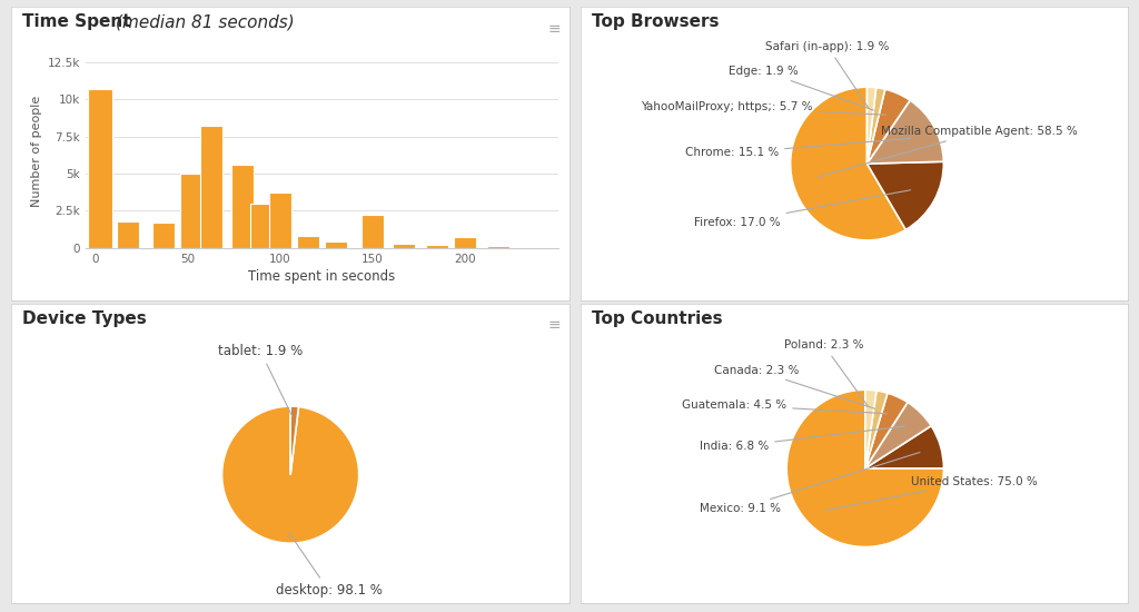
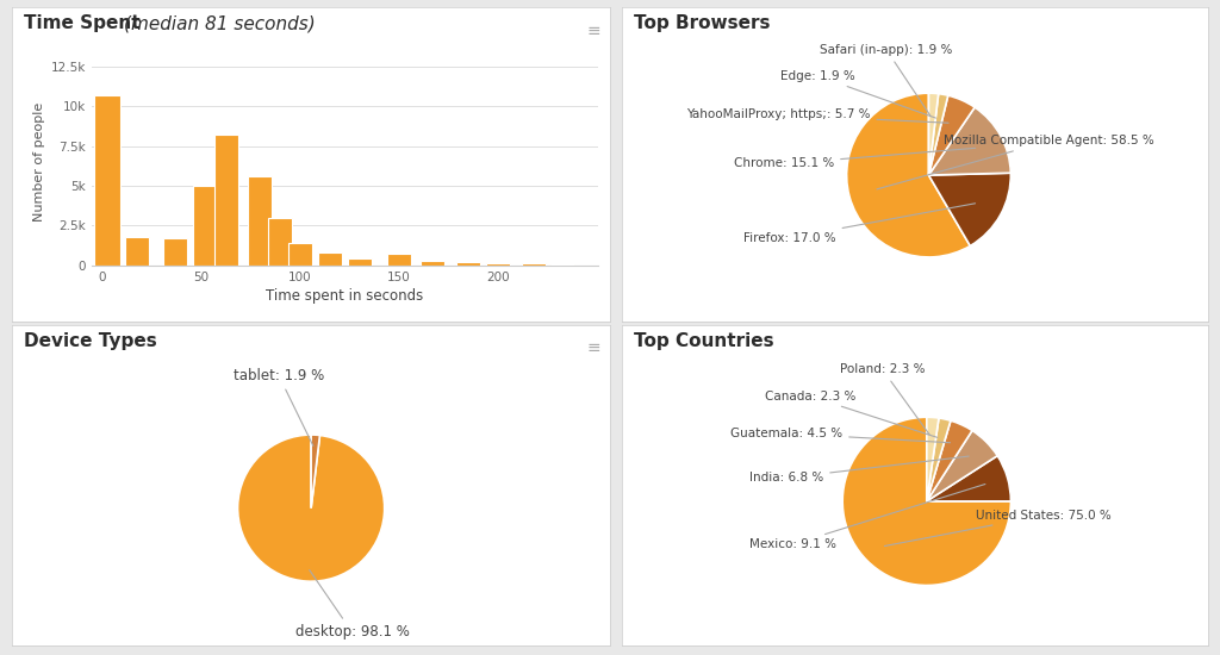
100: 3.7k -> 1.4k
150: 2.2k -> 0.8k
200: 0.7k -> 0.2k
